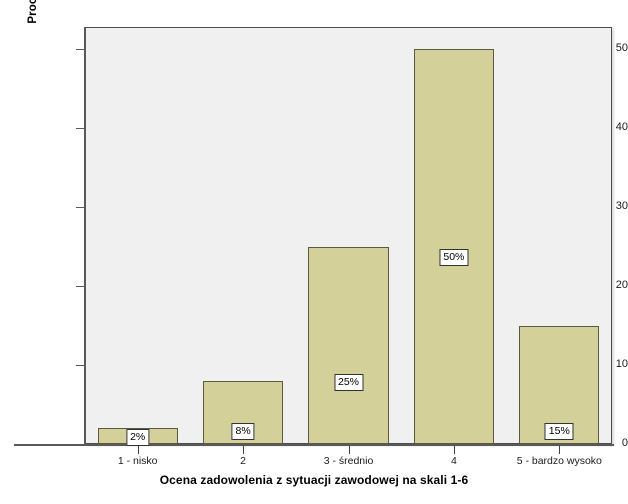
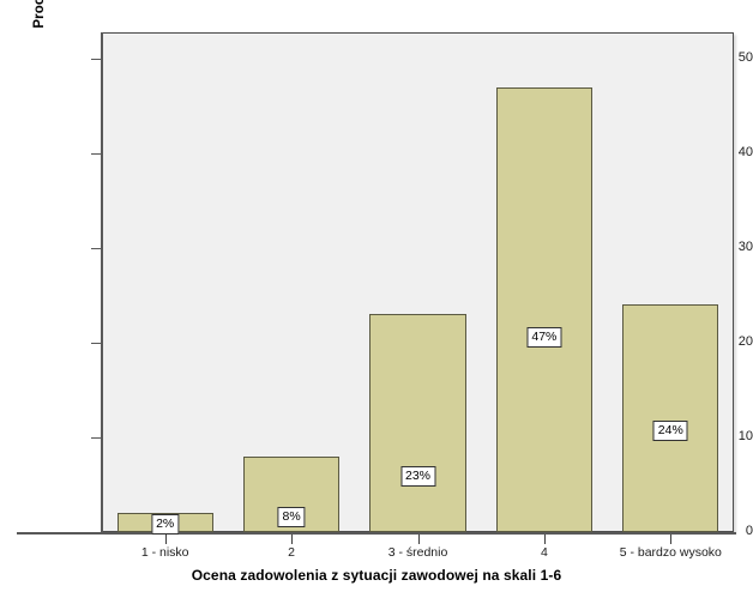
3 - średnio: 25% -> 23%
4: 50% -> 47%
5 - bardzo wysoko: 15% -> 24%
